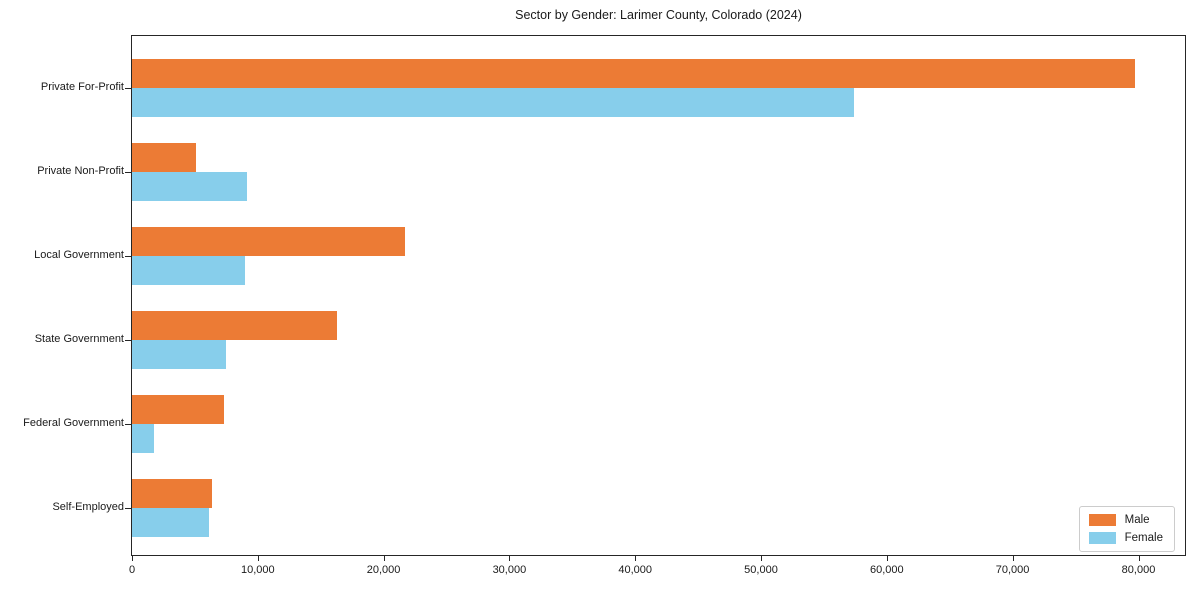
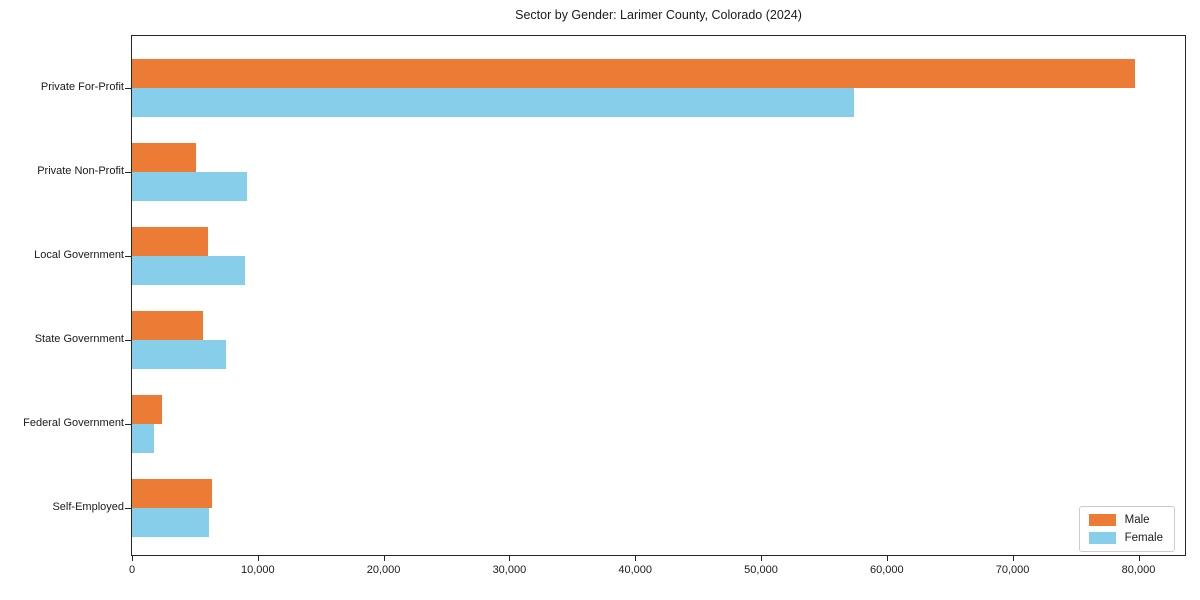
Male/Local Government: 21700 -> 6000
Male/State Government: 16300 -> 5600
Male/Federal Government: 7300 -> 2400
